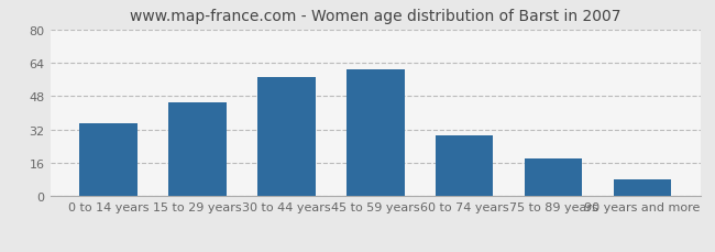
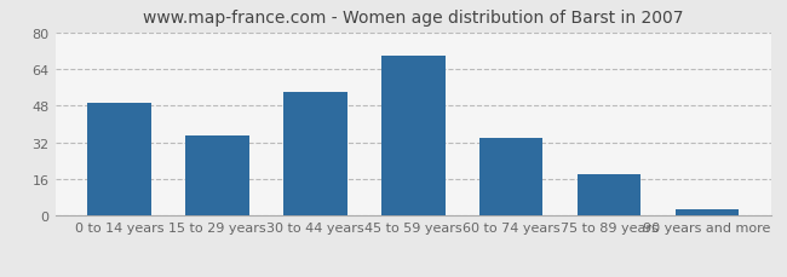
0 to 14 years: 35 -> 49
15 to 29 years: 45 -> 35
30 to 44 years: 57 -> 54
45 to 59 years: 61 -> 70
60 to 74 years: 29 -> 34
90 years and more: 8 -> 3
